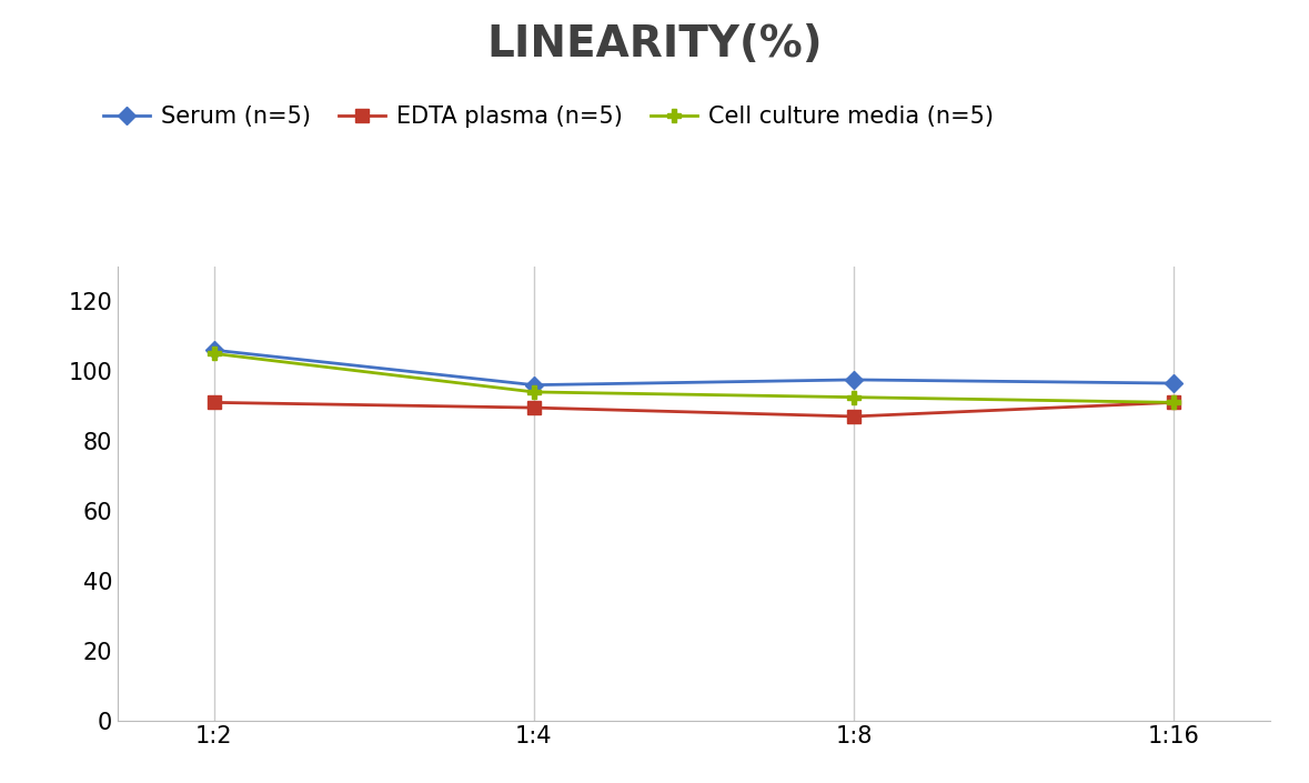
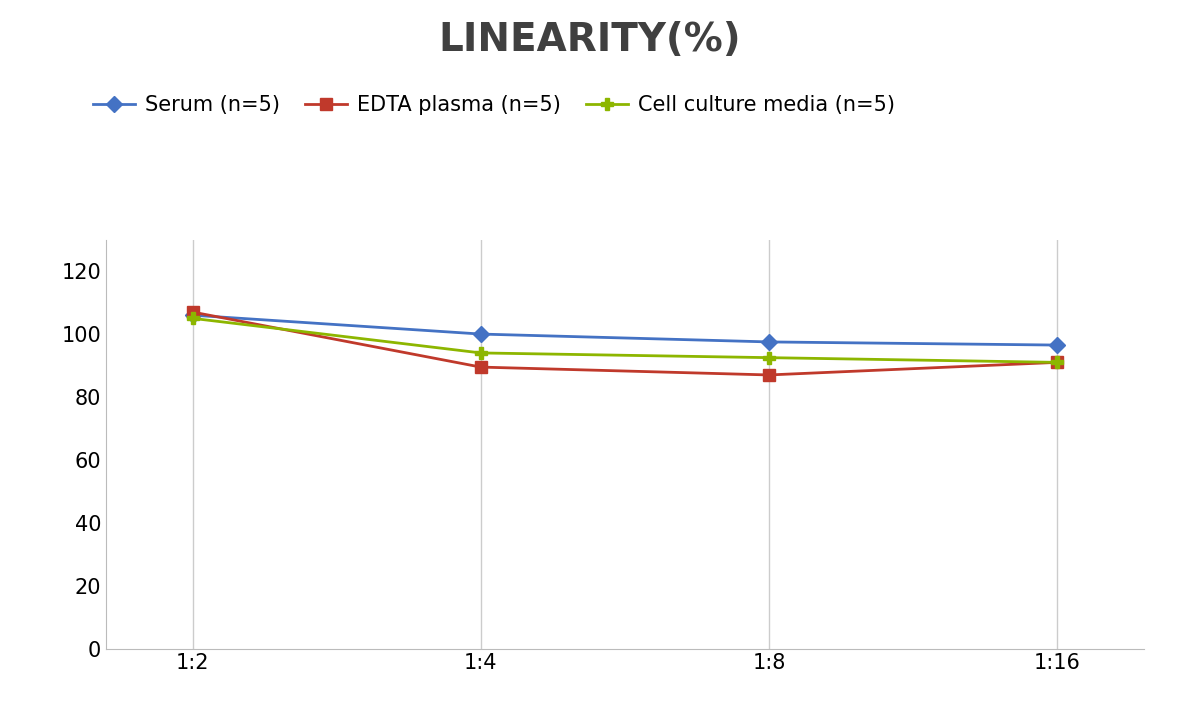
EDTA plasma (n=5)/1:2: 91.0 -> 107.0
Serum (n=5)/1:4: 96.0 -> 100.0
